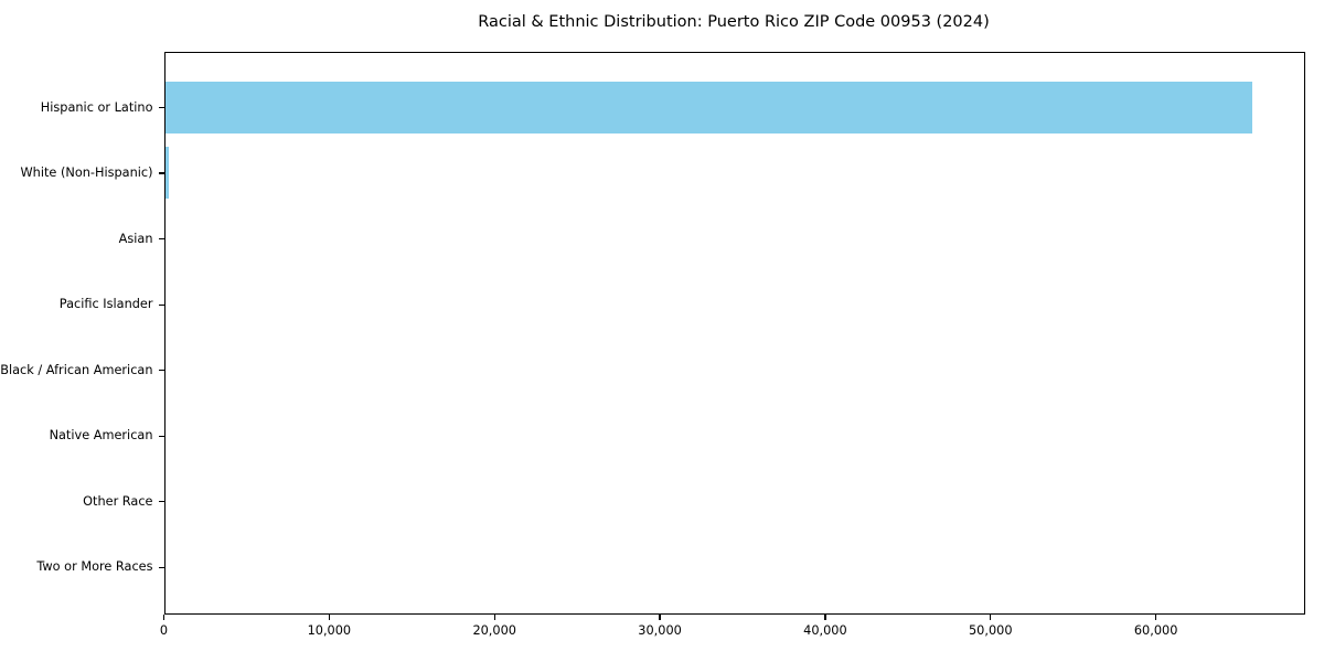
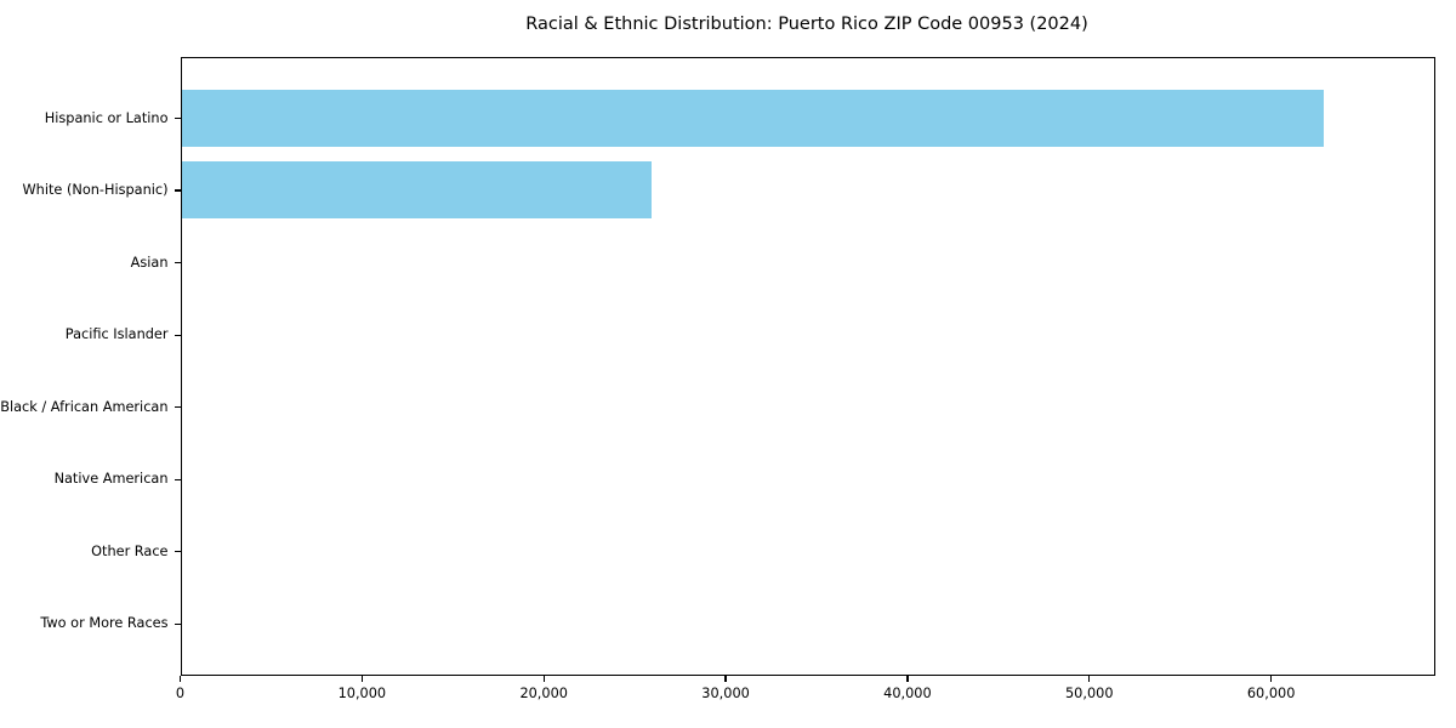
Hispanic or Latino: 65900 -> 63000
White (Non-Hispanic): 200 -> 25900
